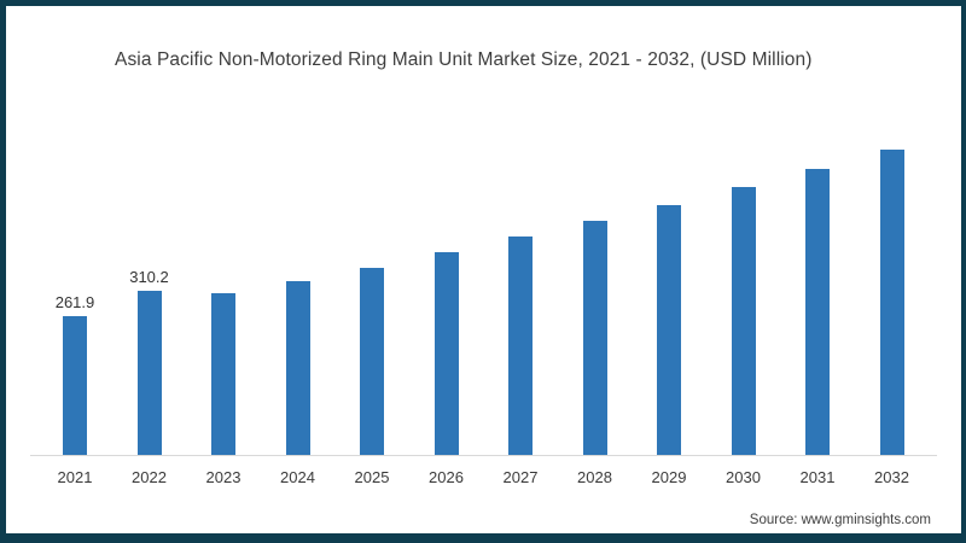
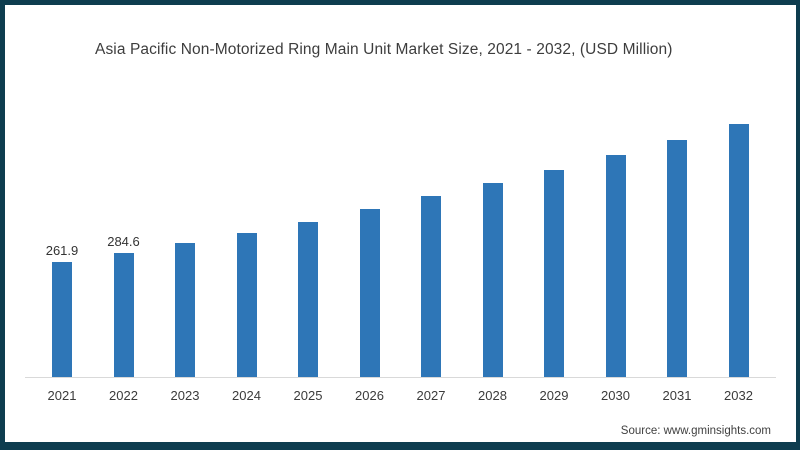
2022: 310.2 -> 284.6
